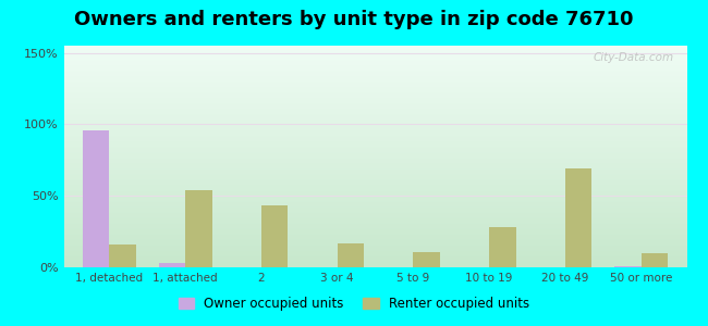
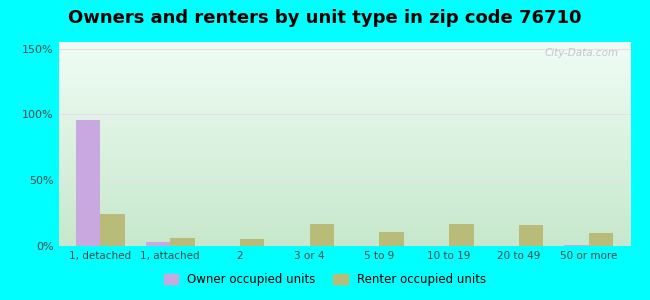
Renter occupied units/1, detached: 16% -> 24%
Renter occupied units/1, attached: 54% -> 6%
Renter occupied units/2: 43% -> 5%
Renter occupied units/10 to 19: 28% -> 17%
Renter occupied units/20 to 49: 69% -> 16%
